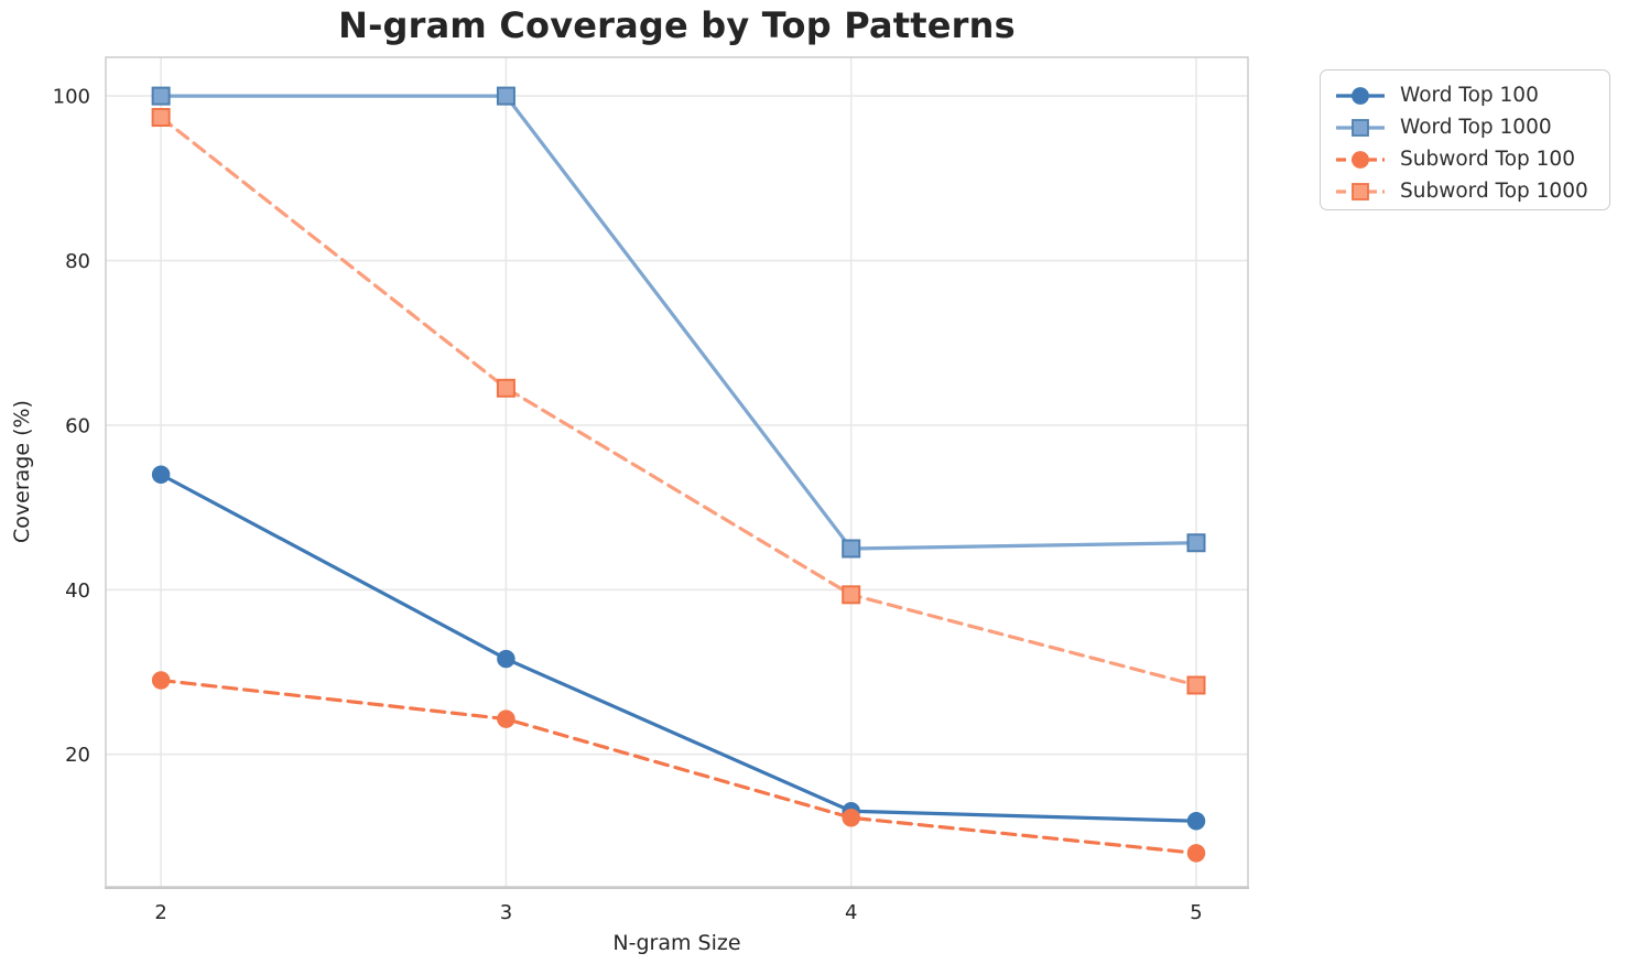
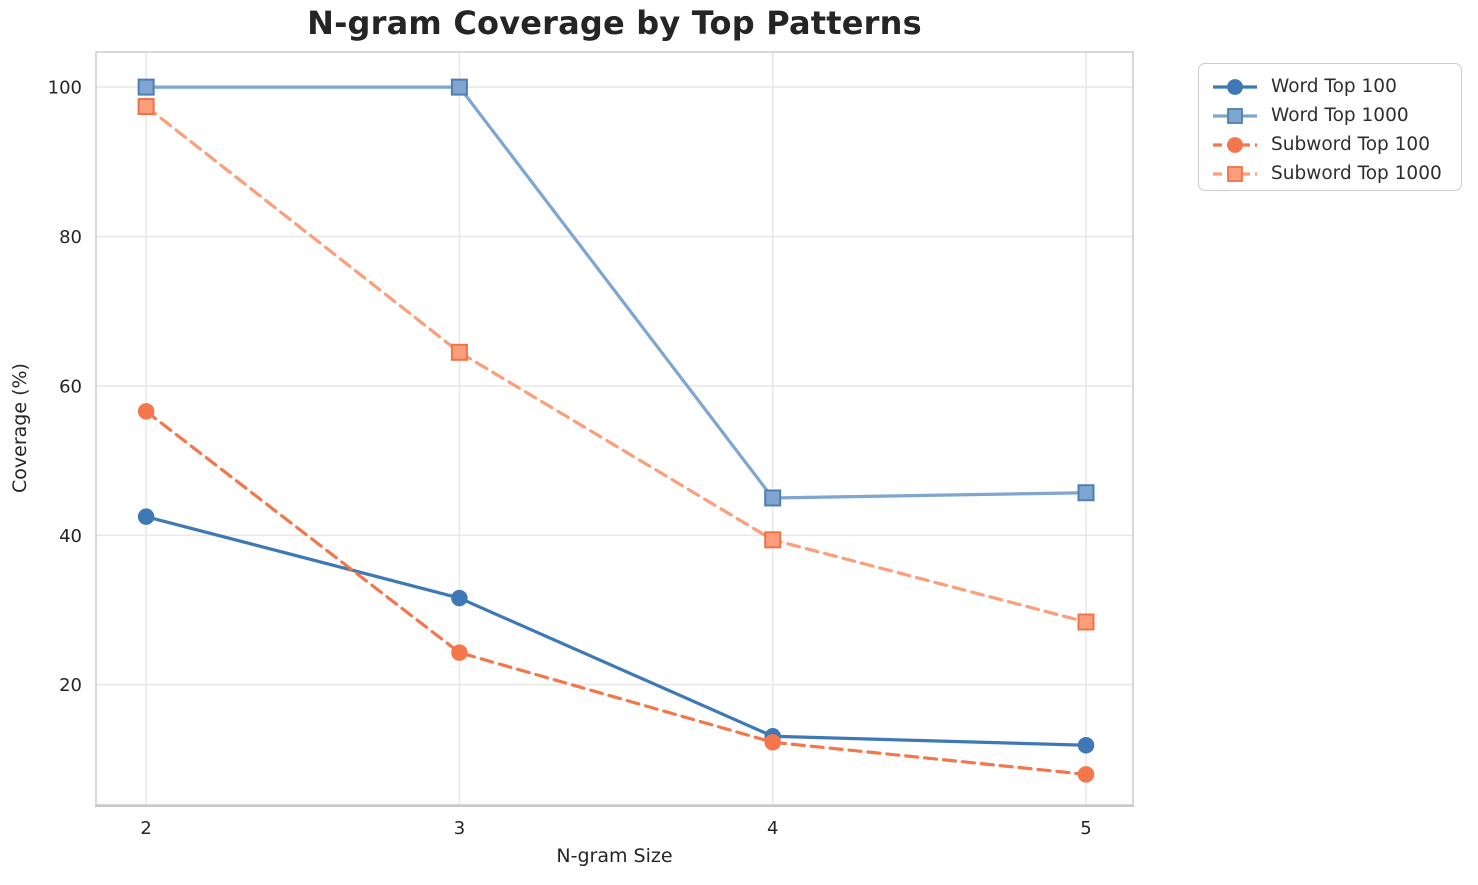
Word Top 100/2: 54 -> 42
Subword Top 100/2: 29 -> 57
